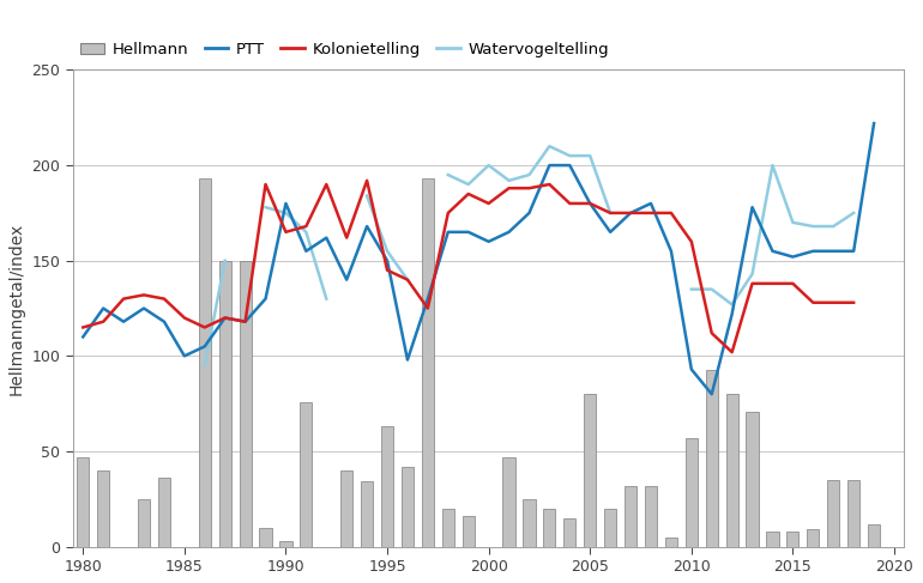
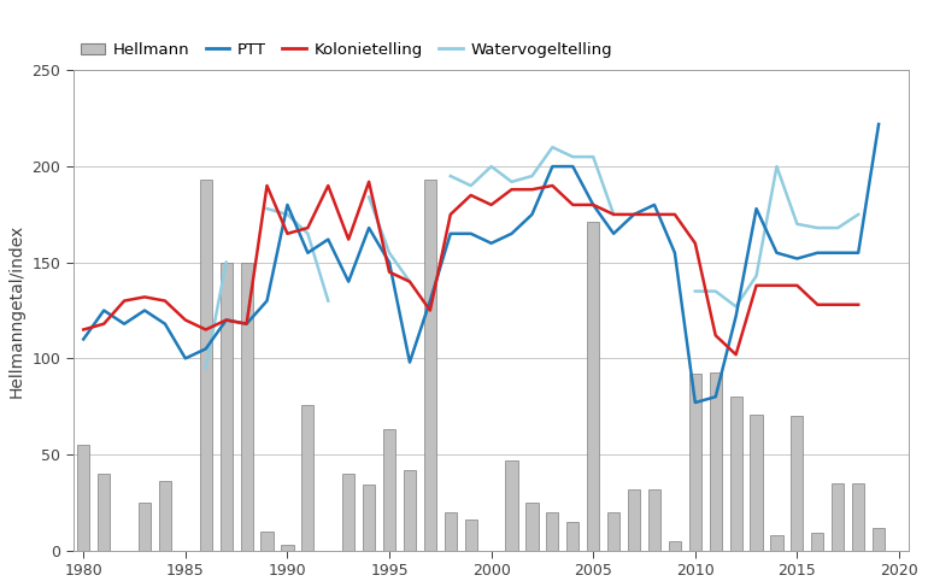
Hellmann/1980: 47 -> 55
Hellmann/2005: 80 -> 171
Hellmann/2010: 57 -> 92
PTT/2010: 93 -> 77
Hellmann/2015: 8 -> 70
